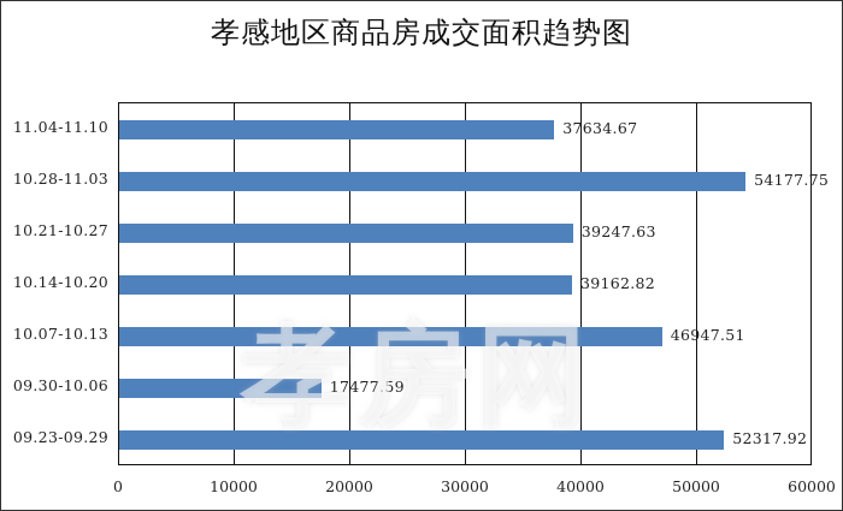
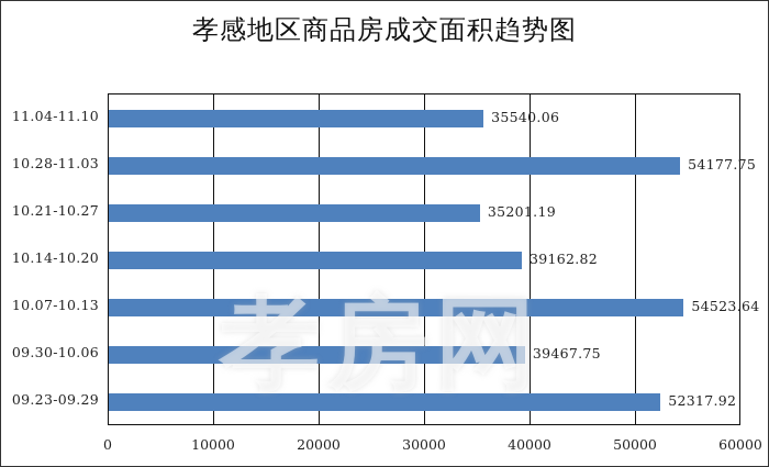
11.04-11.10: 37634.67 -> 35540.06
10.21-10.27: 39247.63 -> 35201.19
10.07-10.13: 46947.51 -> 54523.64
09.30-10.06: 17477.59 -> 39467.75
